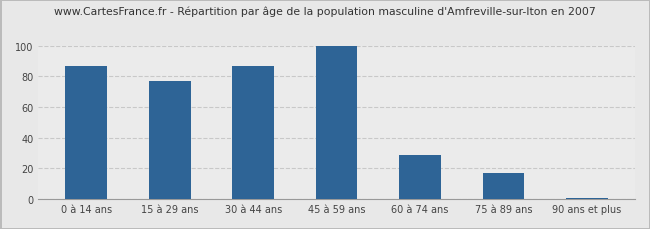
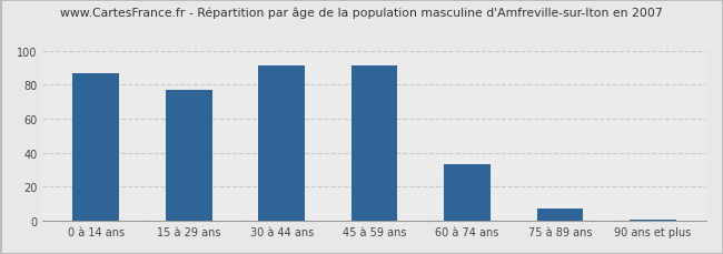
30 à 44 ans: 87 -> 91
45 à 59 ans: 100 -> 91
60 à 74 ans: 29 -> 33
75 à 89 ans: 17 -> 7
